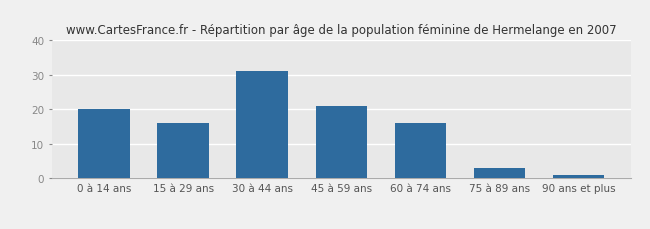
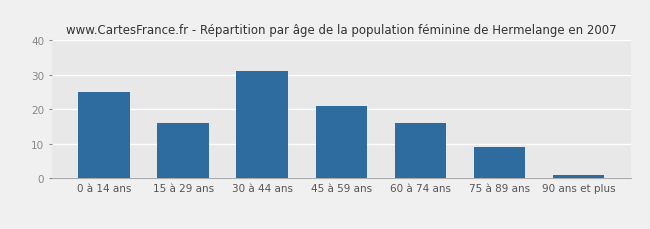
0 à 14 ans: 20 -> 25
75 à 89 ans: 3 -> 9
